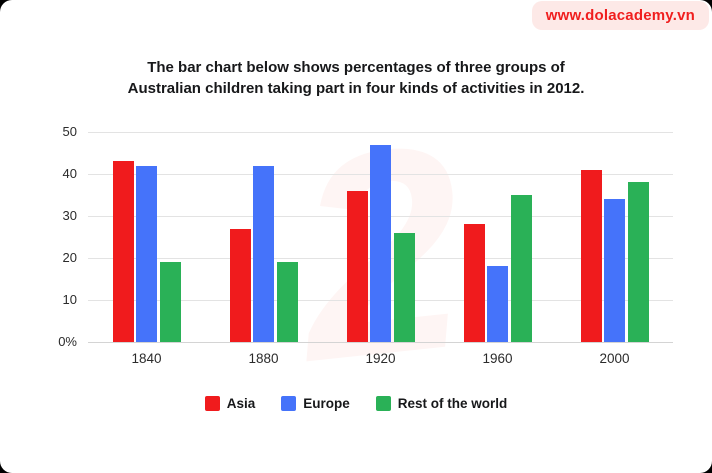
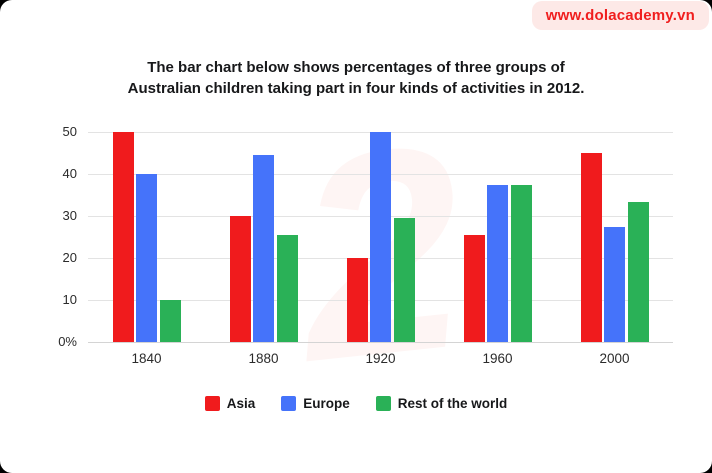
Asia/1840: 43 -> 50
Europe/1840: 42 -> 40
Rest of the world/1840: 19 -> 10
Asia/1880: 27 -> 30
Europe/1880: 42 -> 44
Rest of the world/1880: 19 -> 26
Asia/1920: 36 -> 20
Europe/1920: 47 -> 50
Rest of the world/1920: 26 -> 30
Asia/1960: 28 -> 26
Europe/1960: 18 -> 37
Rest of the world/1960: 35 -> 37
Asia/2000: 41 -> 45
Europe/2000: 34 -> 28
Rest of the world/2000: 38 -> 33
